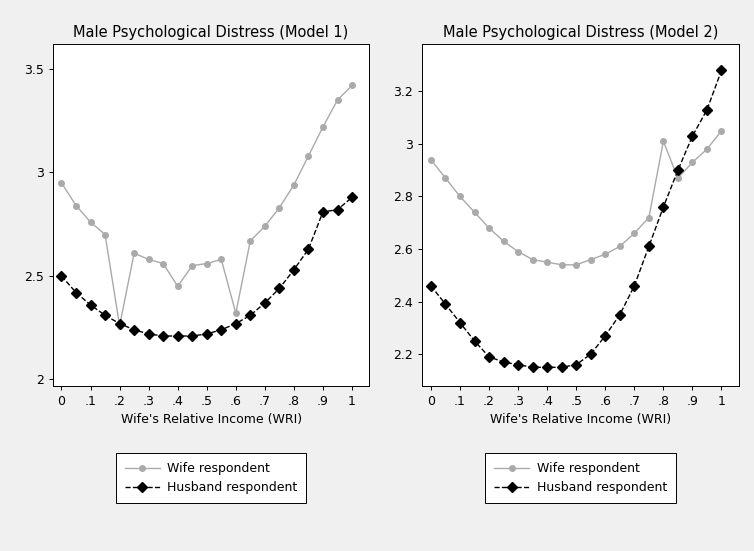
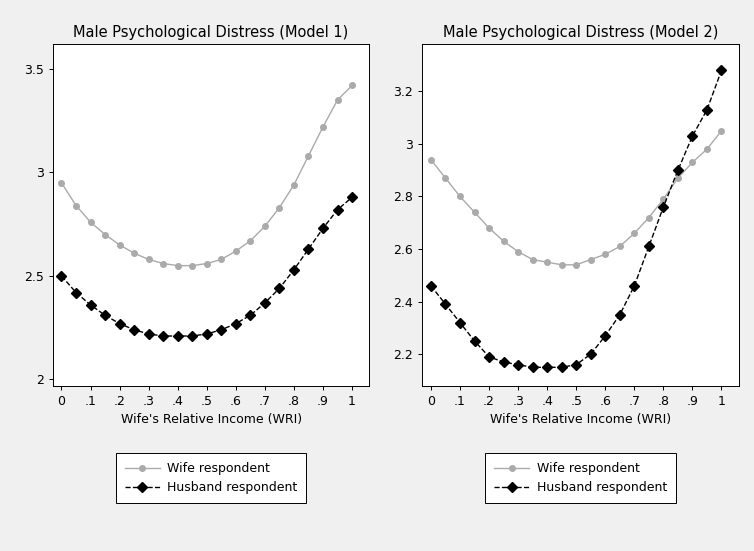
Male Psychological Distress (Model 1)/Wife respondent/.2: 2.26 -> 2.65
Male Psychological Distress (Model 1)/Wife respondent/.4: 2.45 -> 2.55
Male Psychological Distress (Model 1)/Wife respondent/.6: 2.32 -> 2.62
Male Psychological Distress (Model 1)/Husband respondent/.9: 2.81 -> 2.73
Male Psychological Distress (Model 2)/Wife respondent/.8: 3.01 -> 2.79
